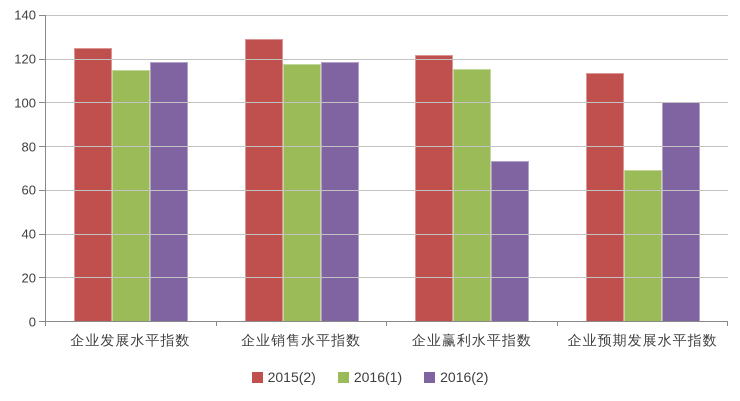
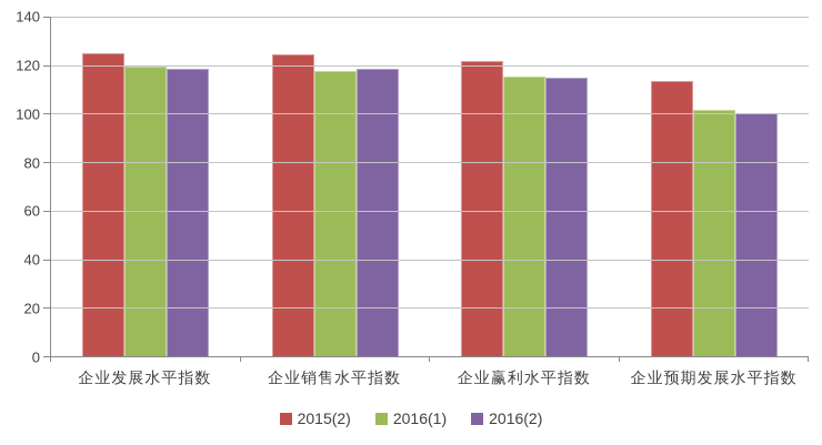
2016(1)/企业发展水平指数: 115 -> 119
2015(2)/企业销售水平指数: 129 -> 124
2016(2)/企业赢利水平指数: 73 -> 115
2016(1)/企业预期发展水平指数: 69 -> 102
